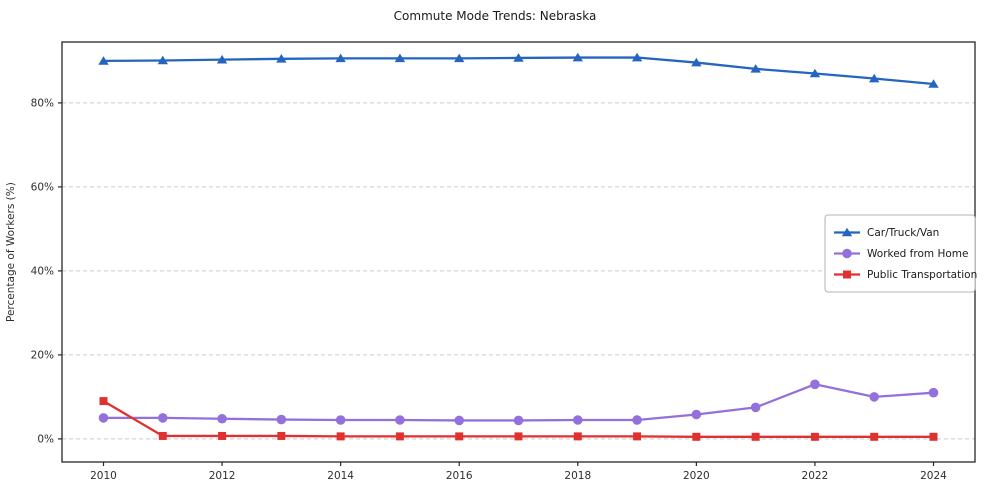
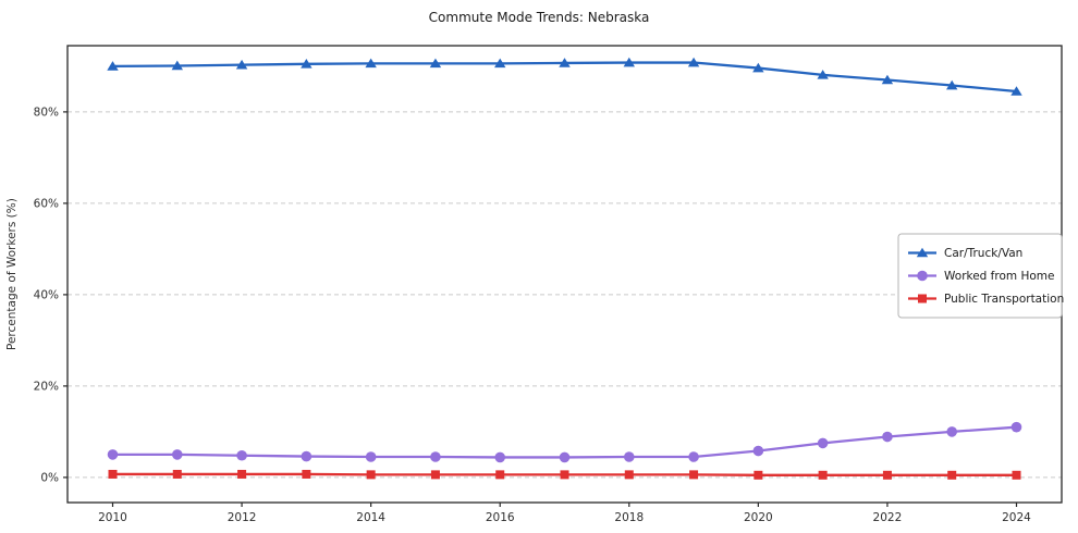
Public Transportation/2010: 9% -> 1%
Worked from Home/2022: 13% -> 9%
